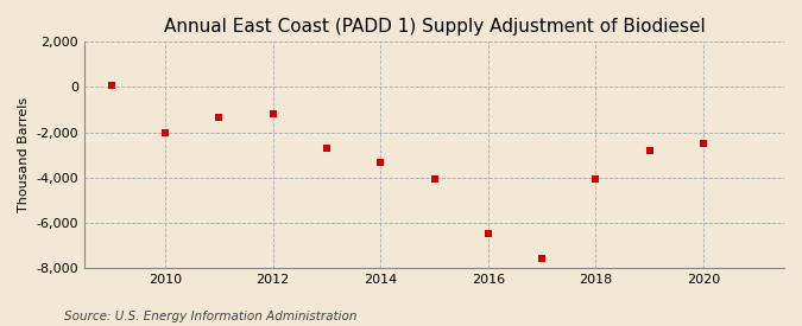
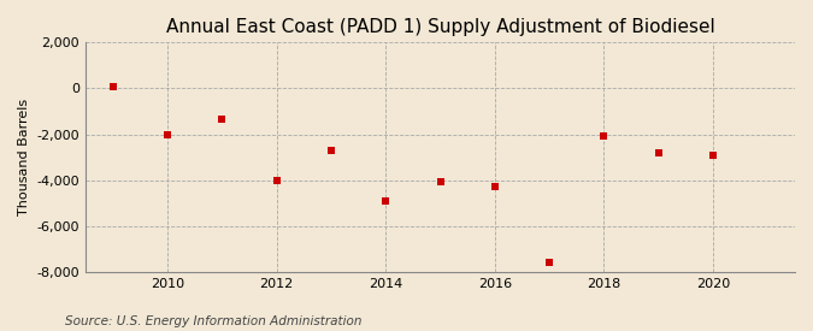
2012: -1,200 -> -4,000
2014: -3,400 -> -4,900
2016: -6,500 -> -4,300
2018: -4,000 -> -2,100
2020: -2,500 -> -2,900
